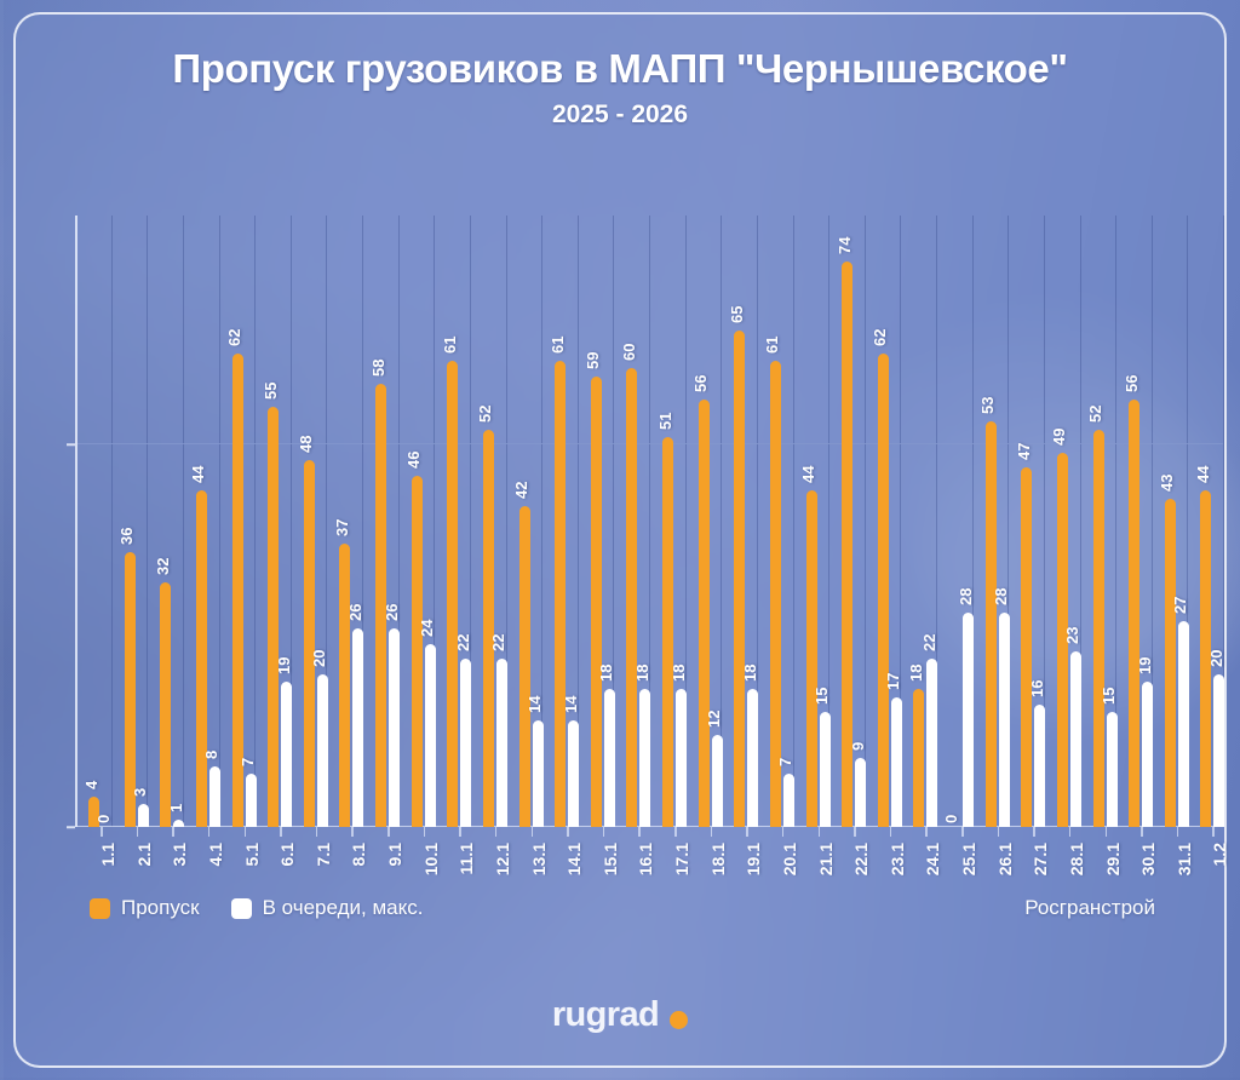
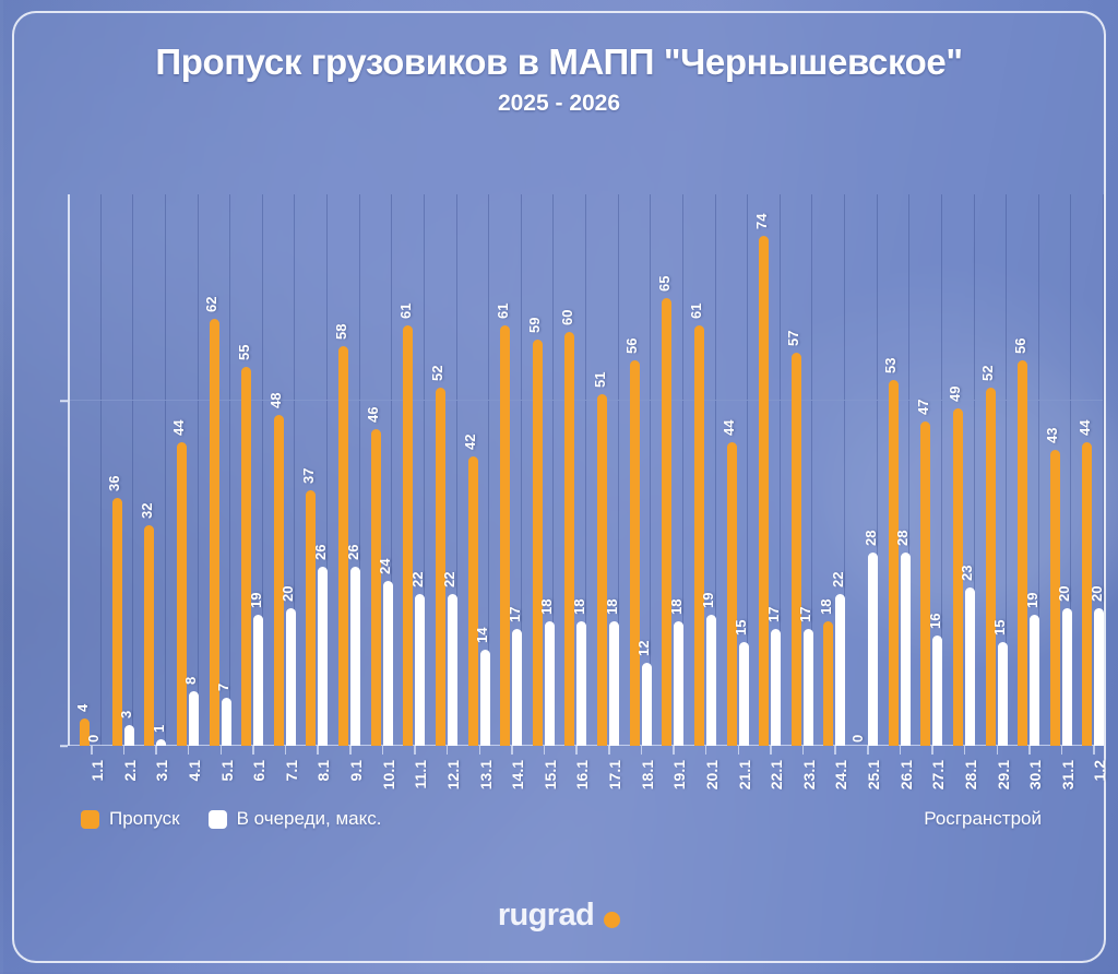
В очереди, макс./14.1: 14 -> 17
В очереди, макс./20.1: 7 -> 19
В очереди, макс./22.1: 9 -> 17
Пропуск/23.1: 62 -> 57
В очереди, макс./31.1: 27 -> 20
